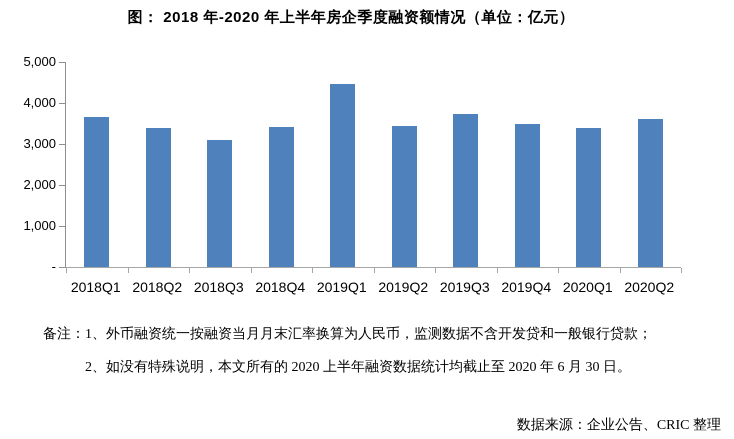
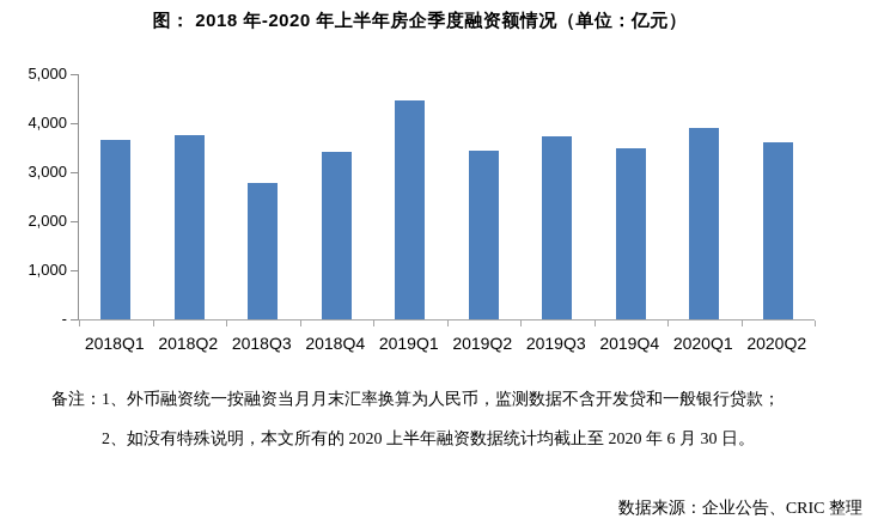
2018Q2: 3400 -> 3800
2018Q3: 3100 -> 2800
2020Q1: 3400 -> 3900
